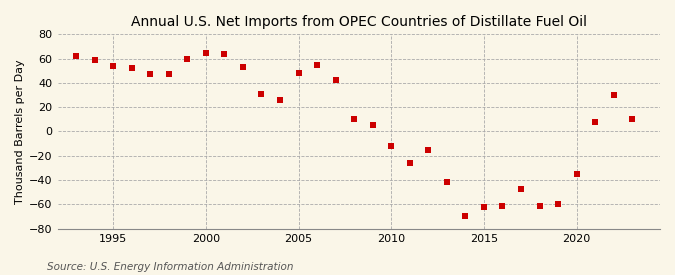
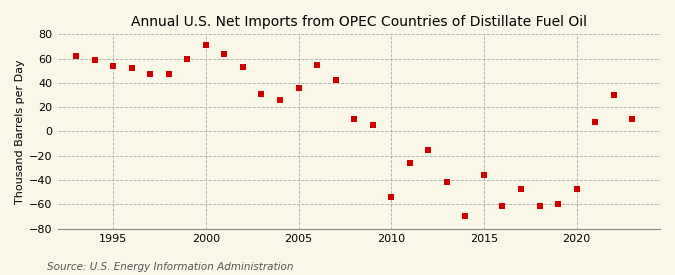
2000: 65 -> 71
2005: 48 -> 36
2010: -12 -> -54
2015: -62 -> -36
2020: -35 -> -47
